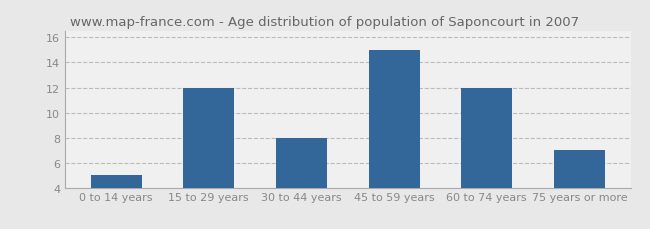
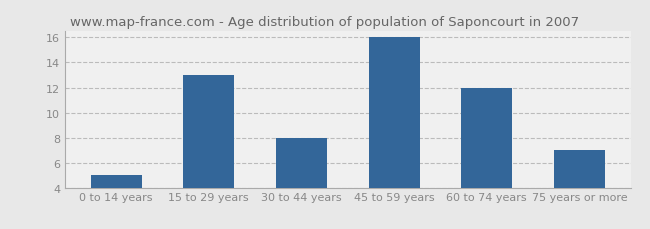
15 to 29 years: 12 -> 13
45 to 59 years: 15 -> 16
